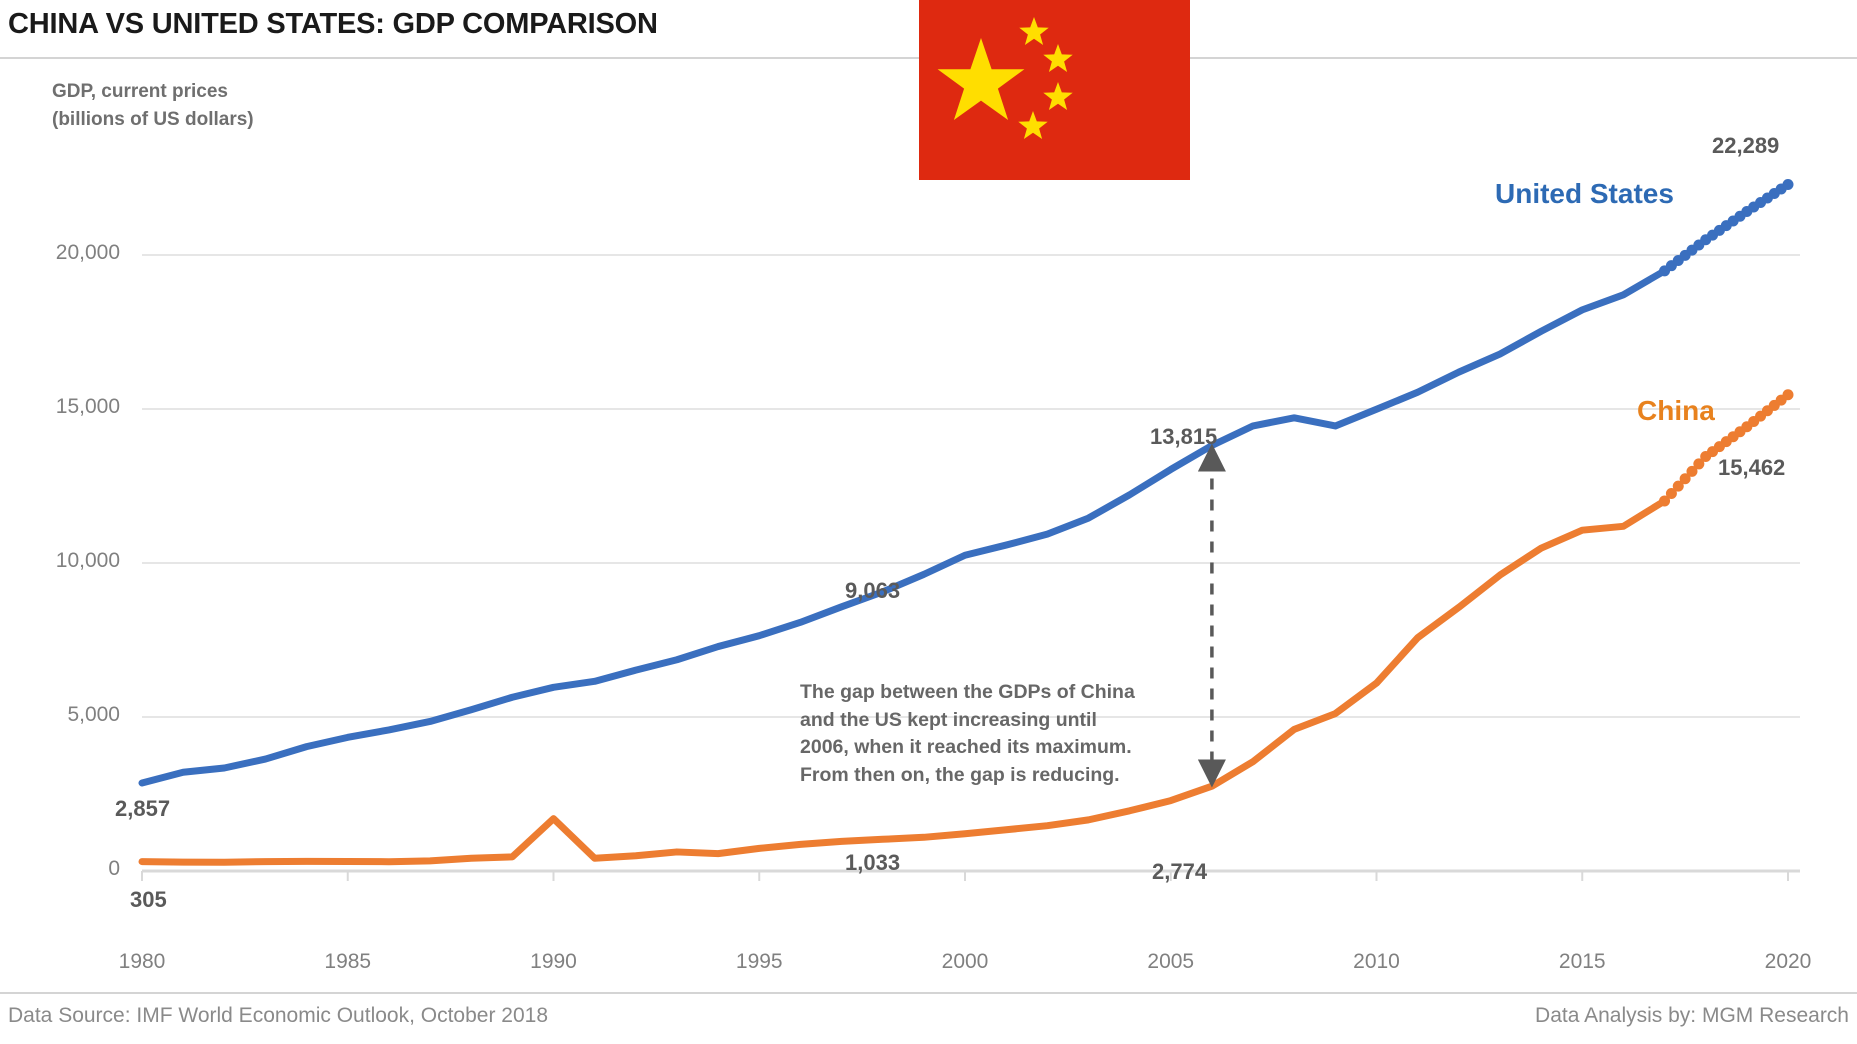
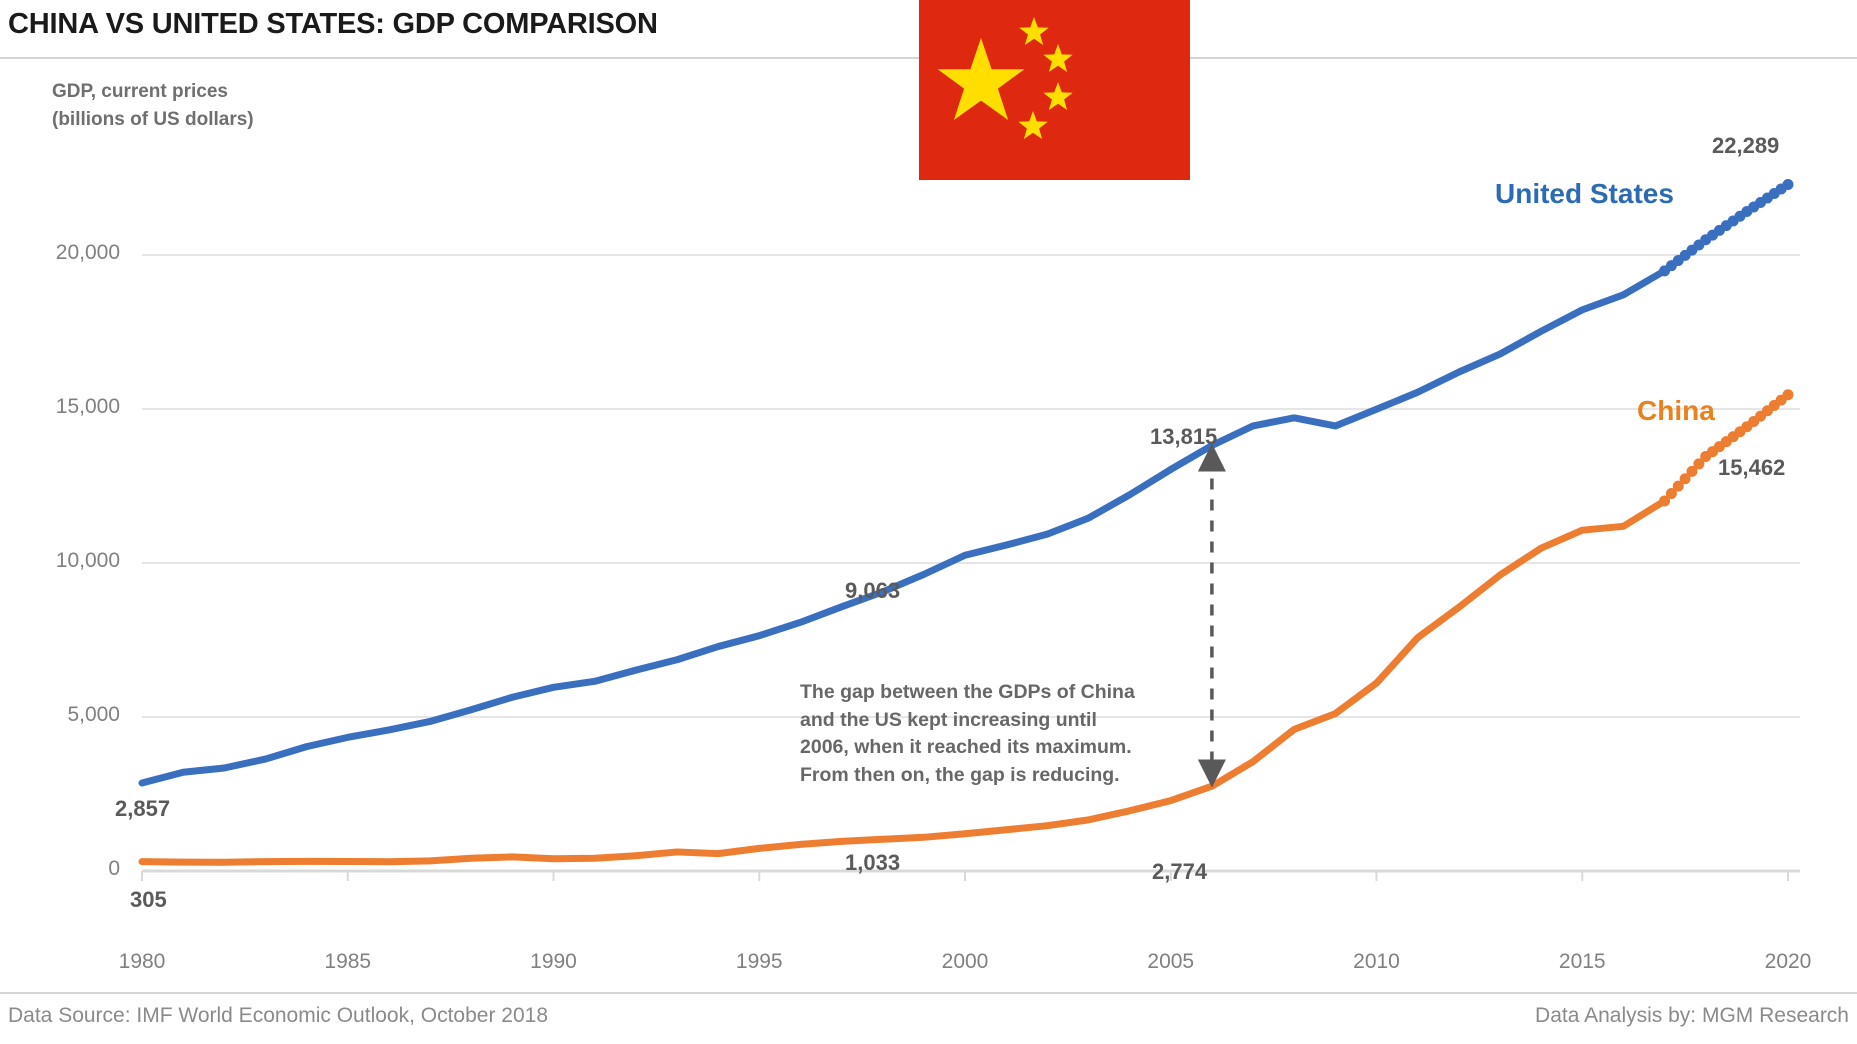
China/1990: 1700 -> 400
